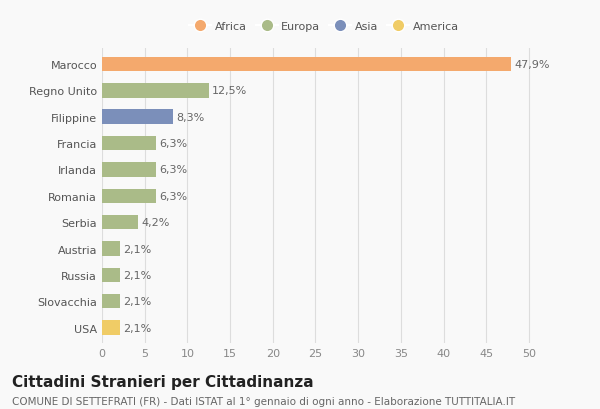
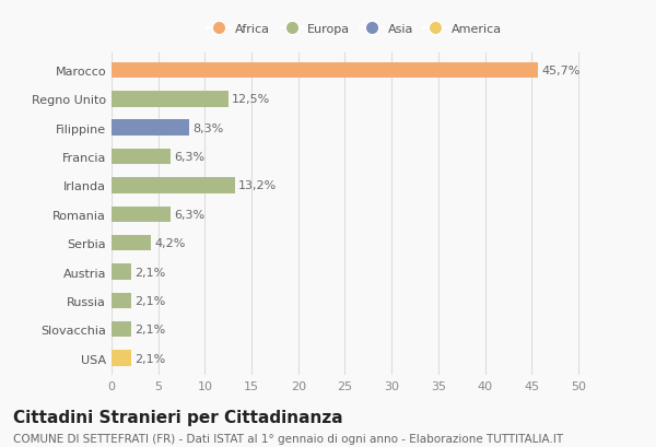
Marocco: 47,9% -> 45,7%
Irlanda: 6,3% -> 13,2%
